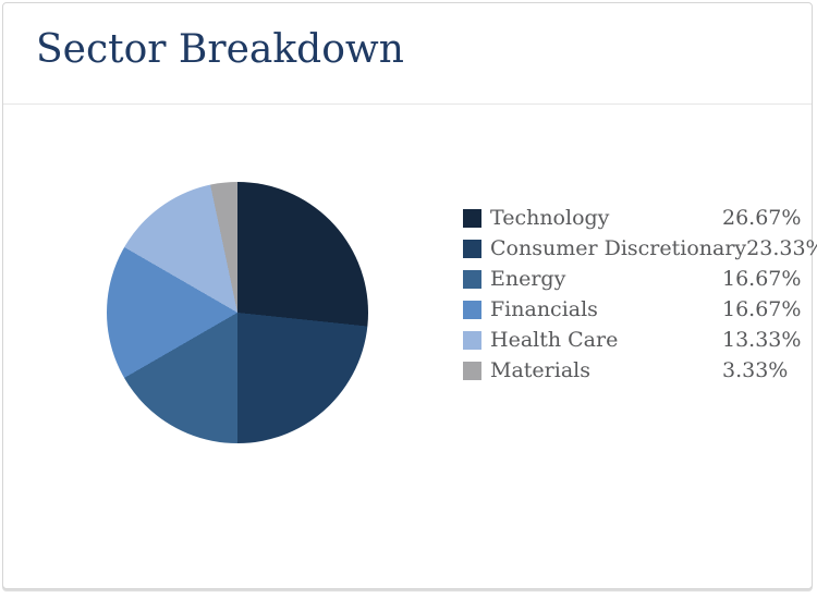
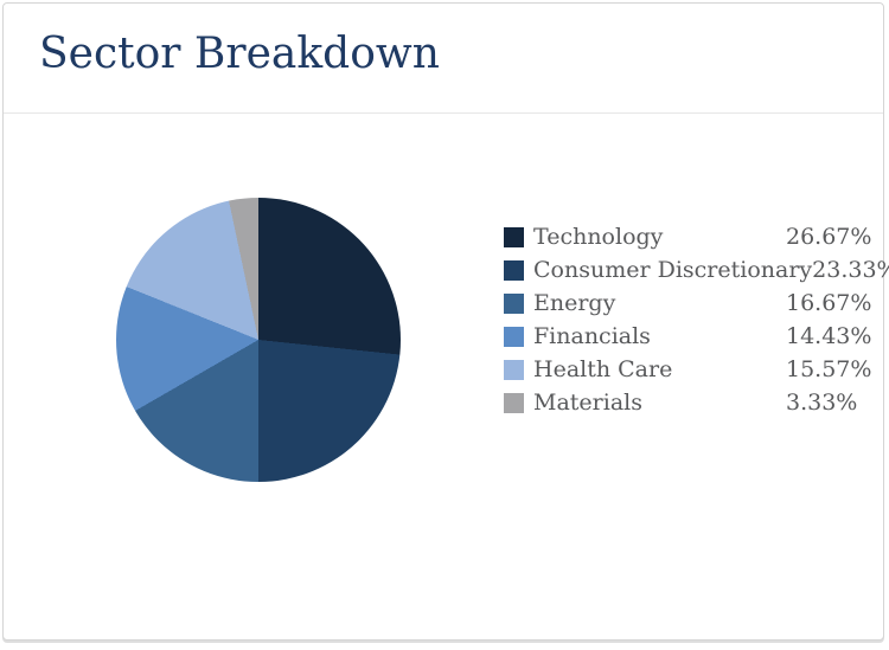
Financials: 16.67% -> 14.43%
Health Care: 13.33% -> 15.57%
